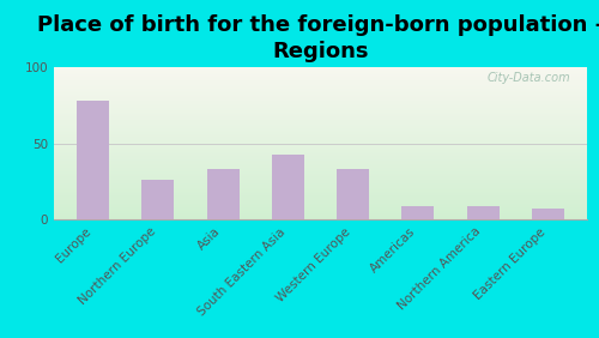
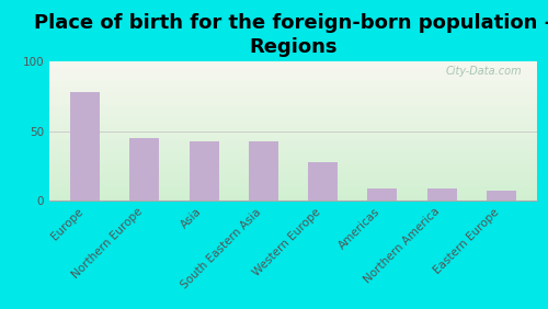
Northern Europe: 26 -> 45
Asia: 33 -> 43
Western Europe: 33 -> 28
